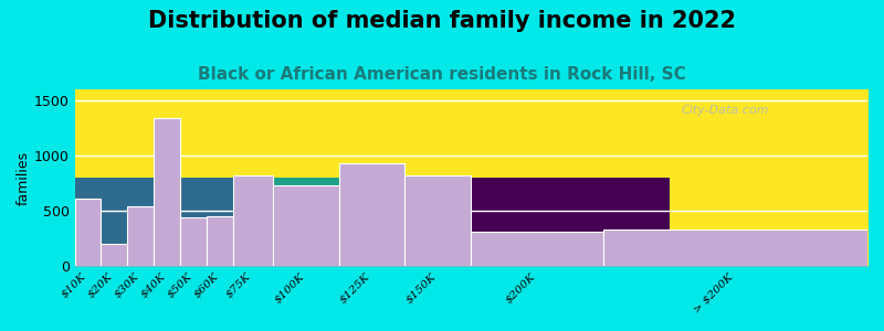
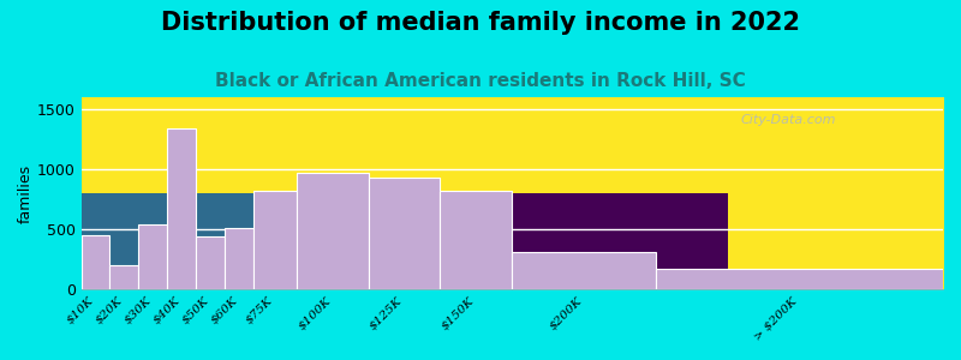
$10K: 610 -> 450
$60K: 450 -> 510
$100K: 730 -> 970
> $200K: 330 -> 170
